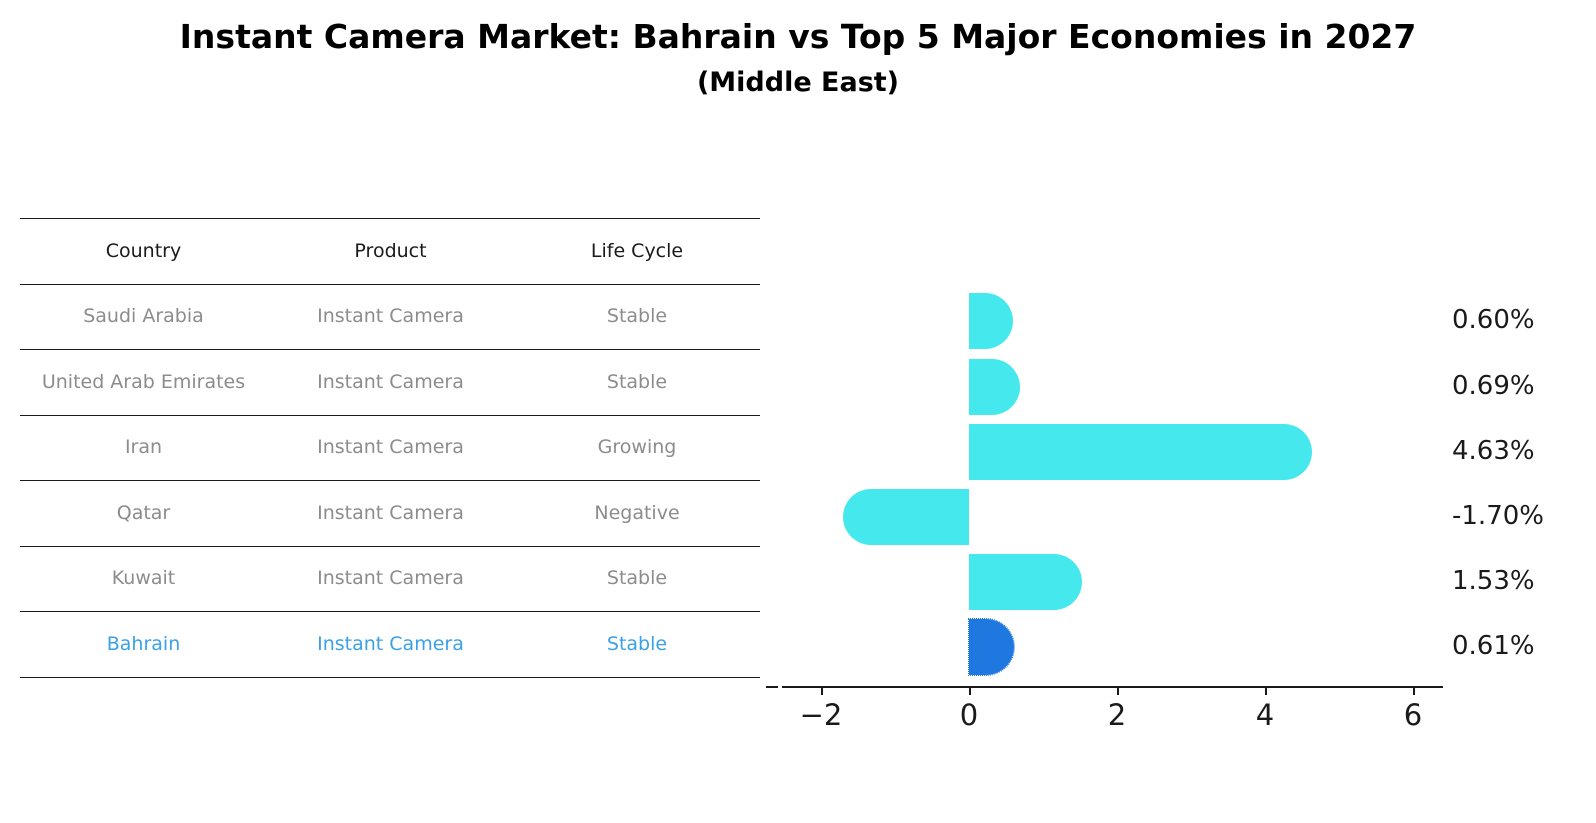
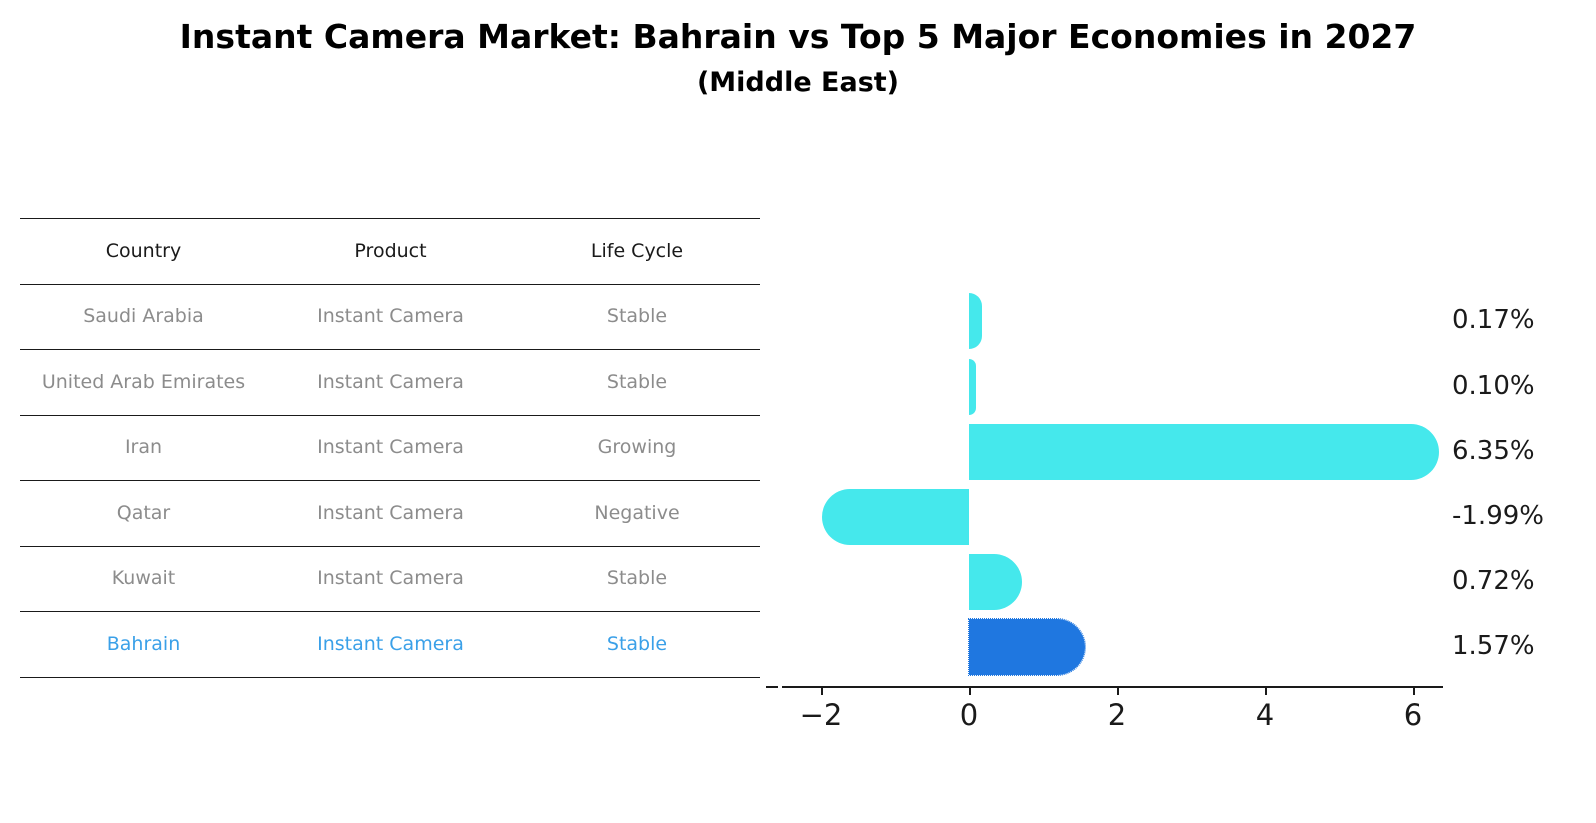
Saudi Arabia: 0.60% -> 0.17%
United Arab Emirates: 0.69% -> 0.10%
Iran: 4.63% -> 6.35%
Qatar: -1.70% -> -1.99%
Kuwait: 1.53% -> 0.72%
Bahrain: 0.61% -> 1.57%
